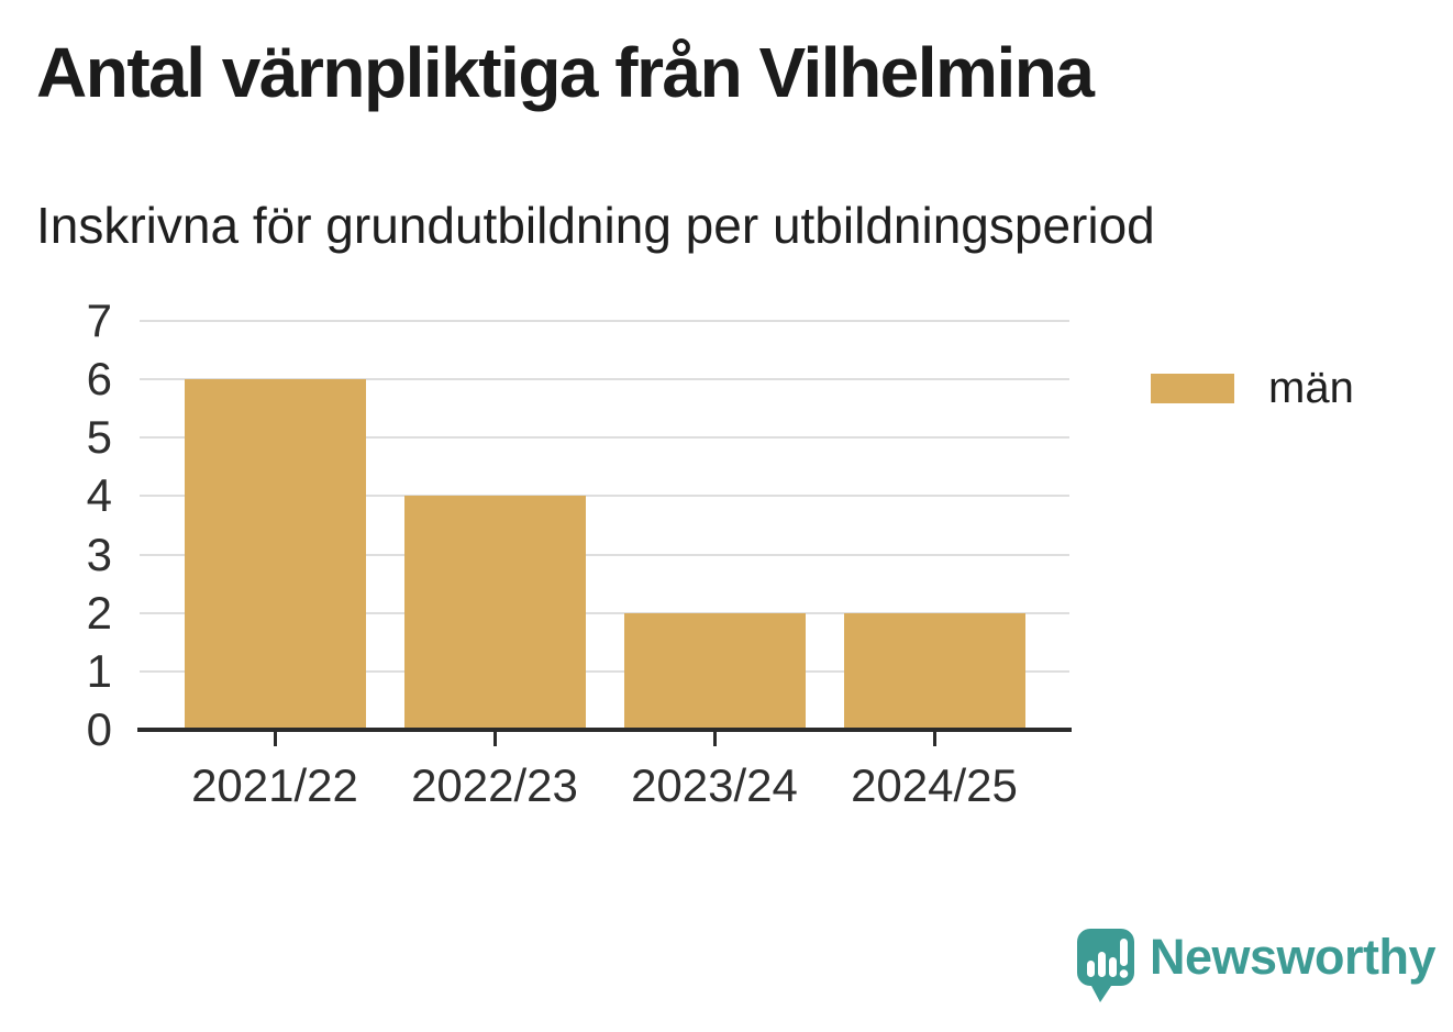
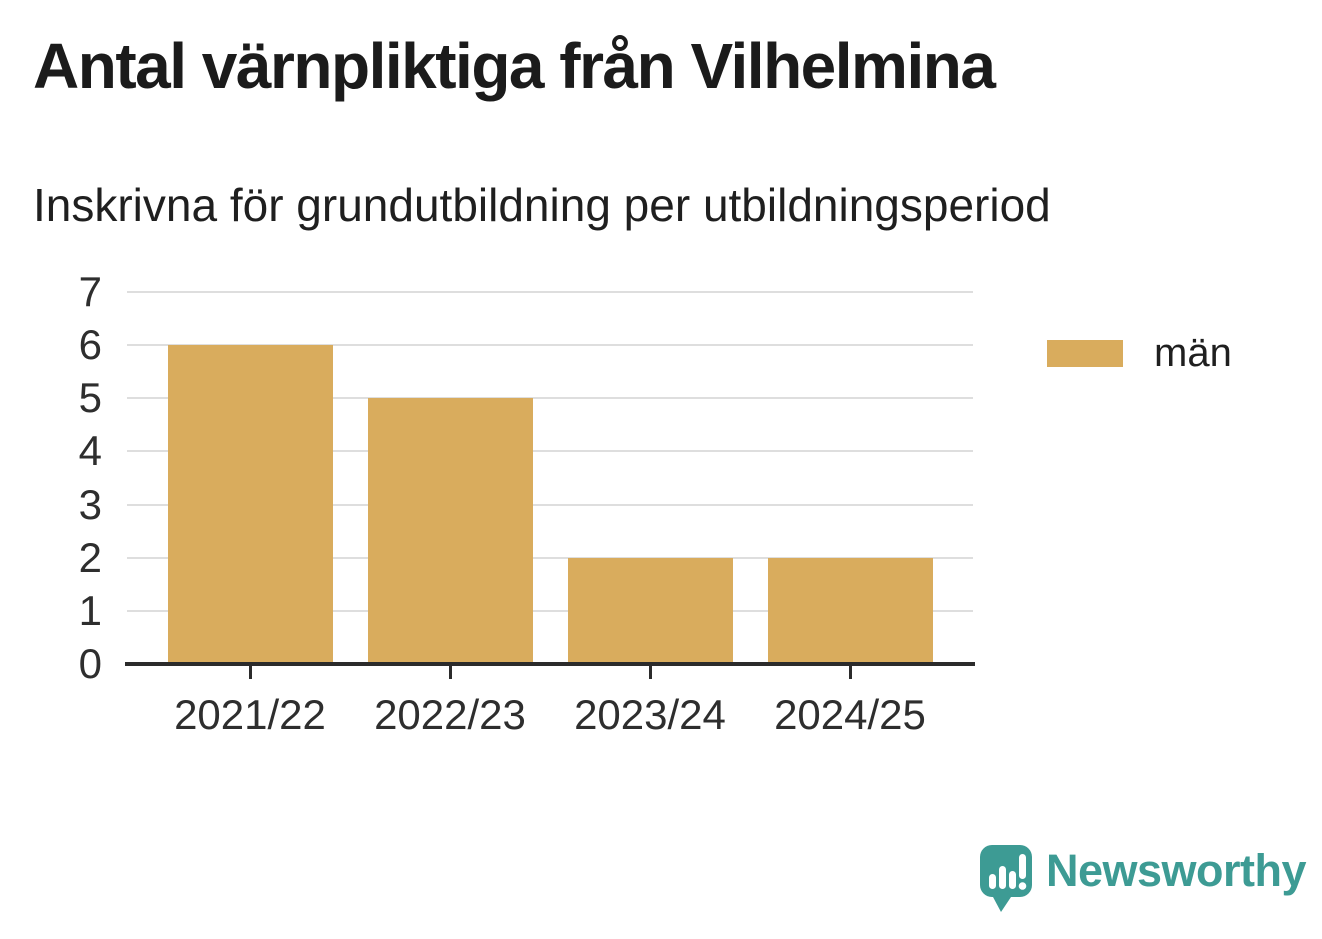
2022/23: 4 -> 5
